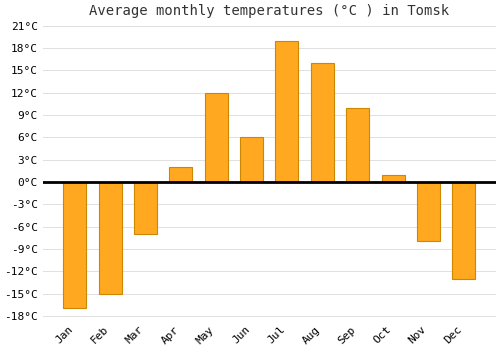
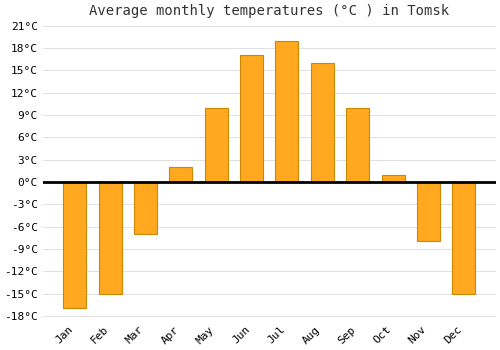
May: 12°C -> 10°C
Jun: 6°C -> 17°C
Dec: -13°C -> -15°C
